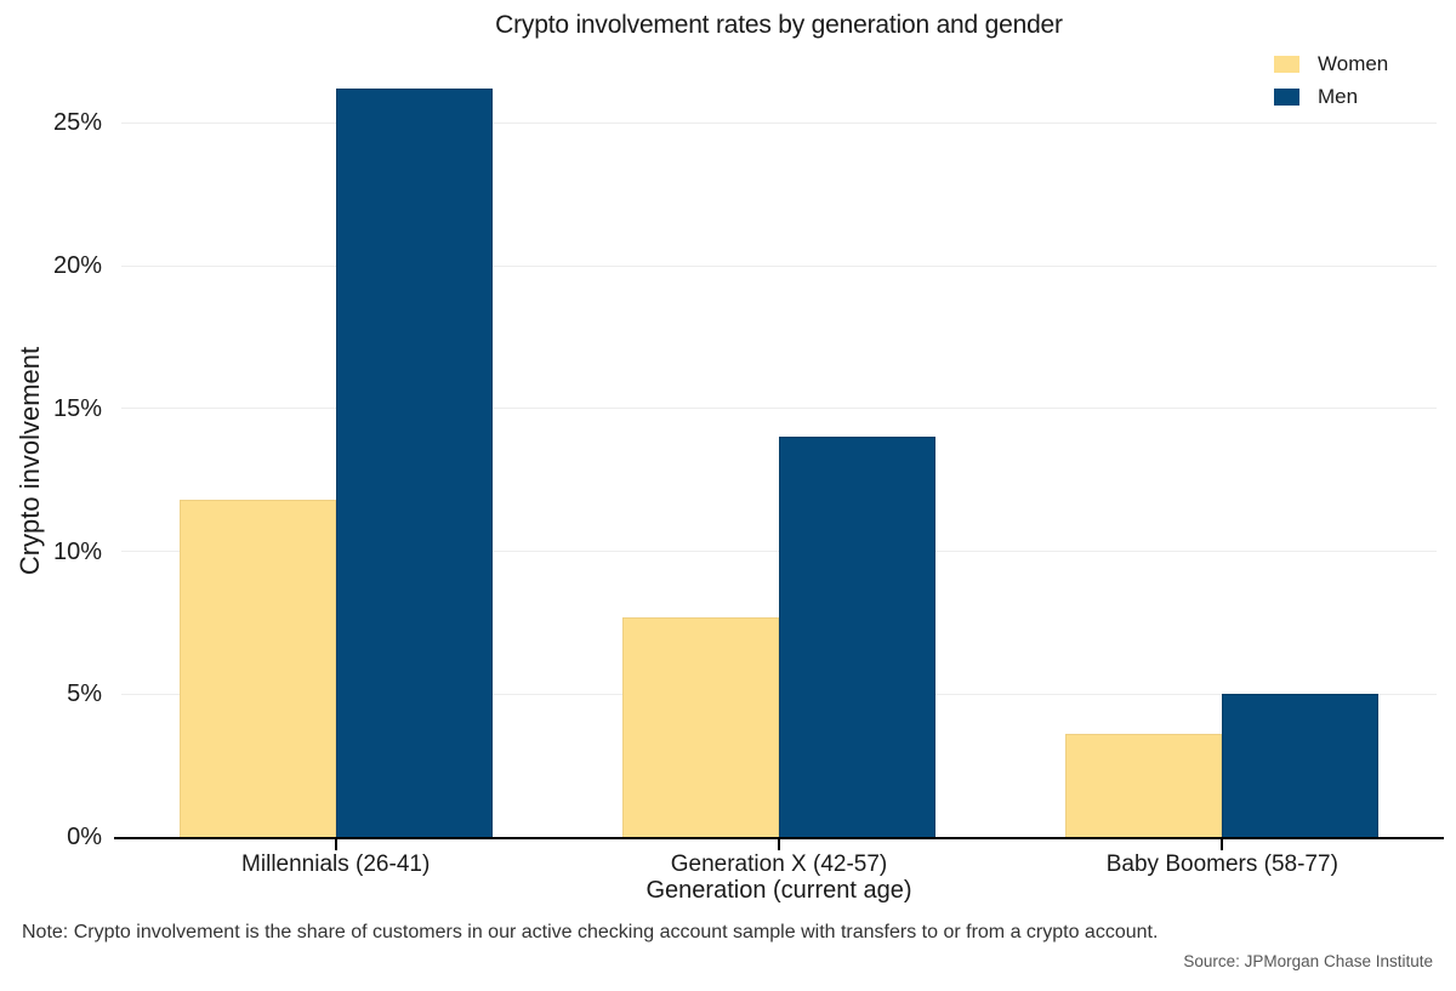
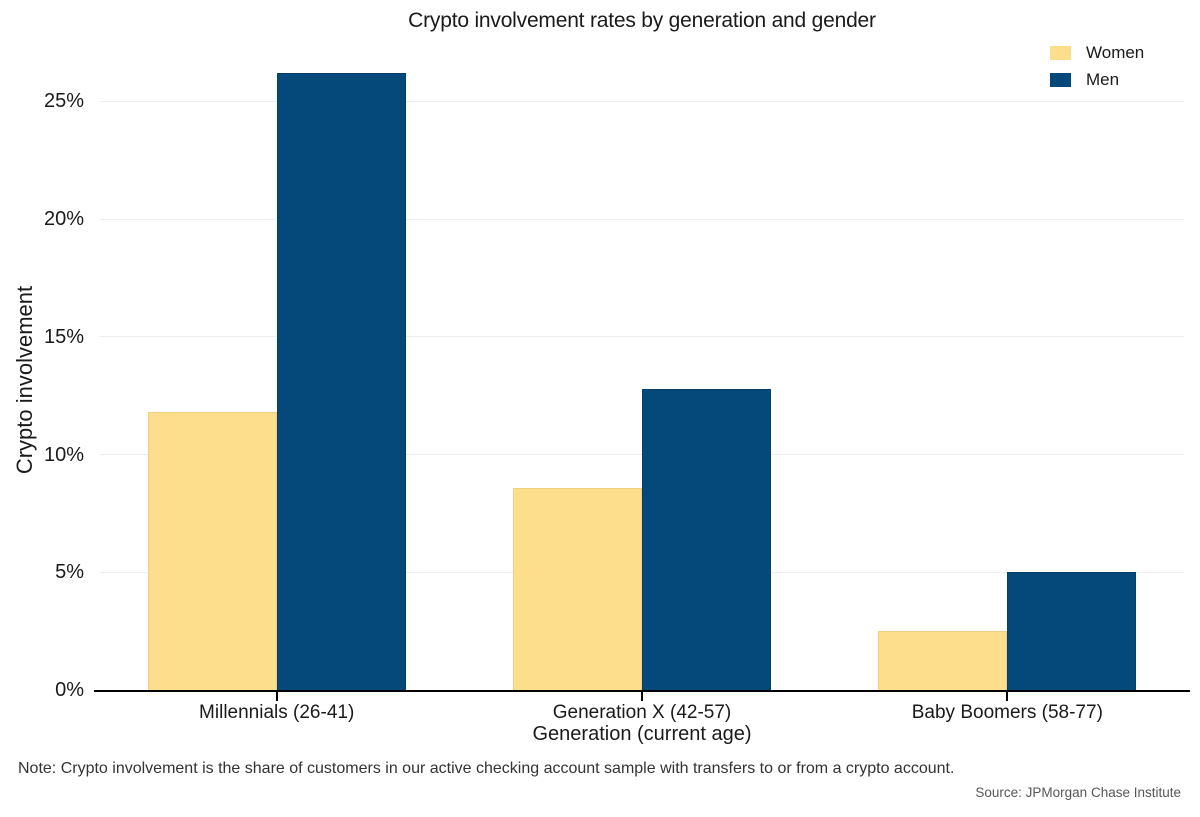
Women/Generation X (42-57): 7.7% -> 8.6%
Men/Generation X (42-57): 14.0% -> 12.8%
Women/Baby Boomers (58-77): 3.6% -> 2.5%
